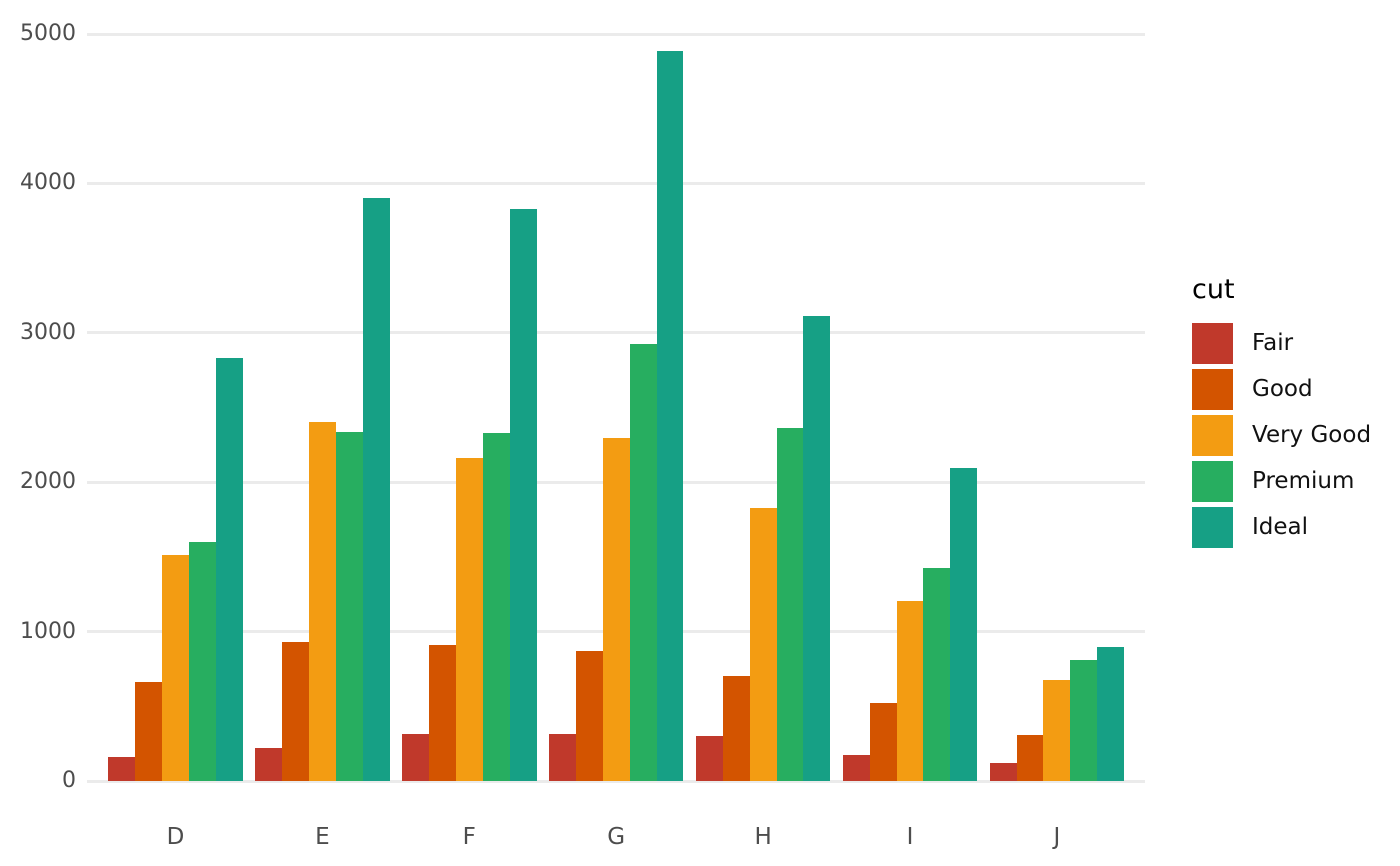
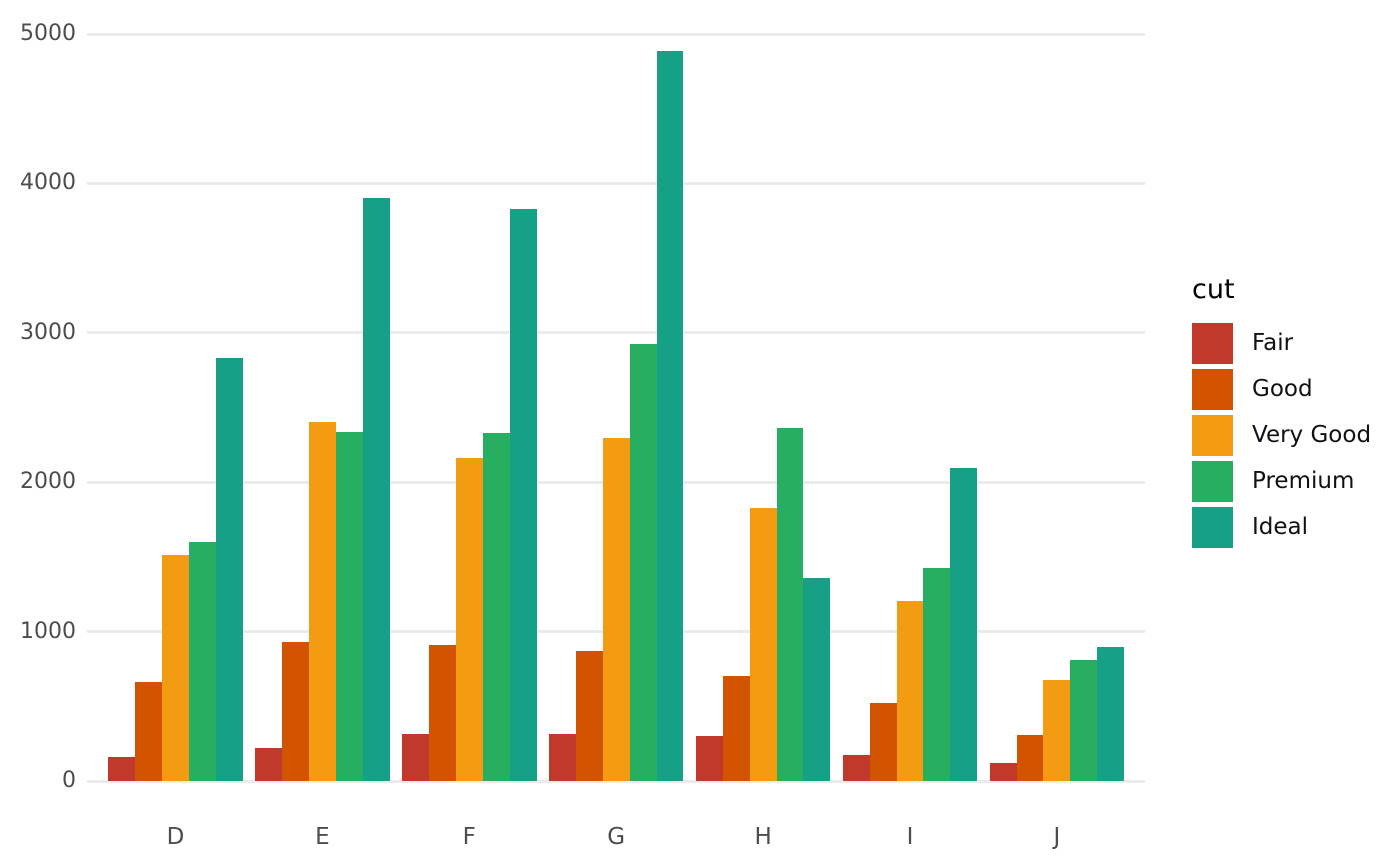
Ideal/H: 3120 -> 1360
